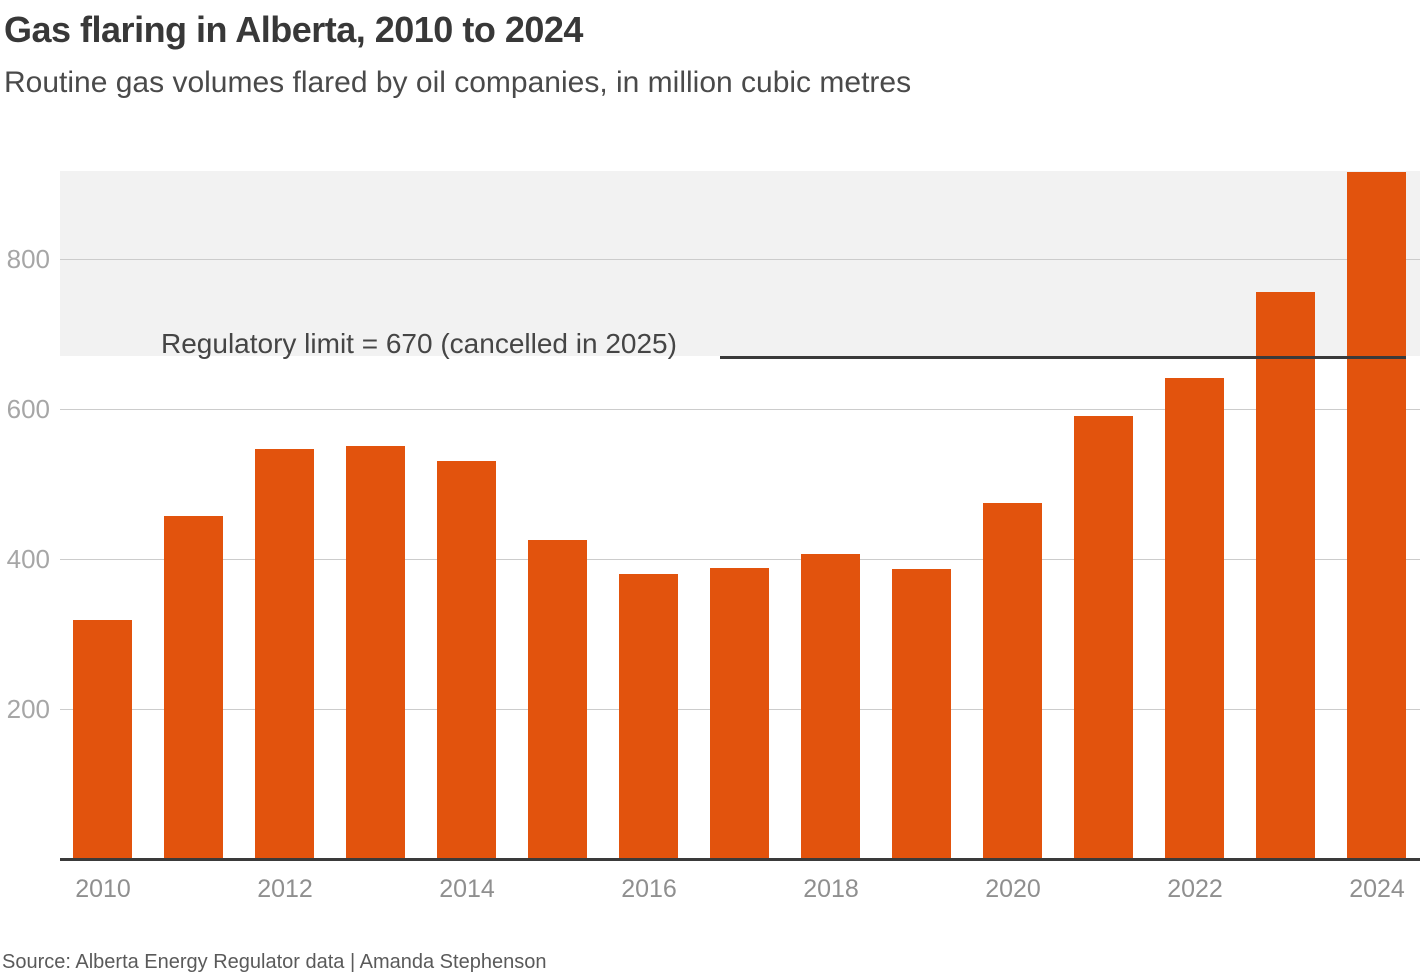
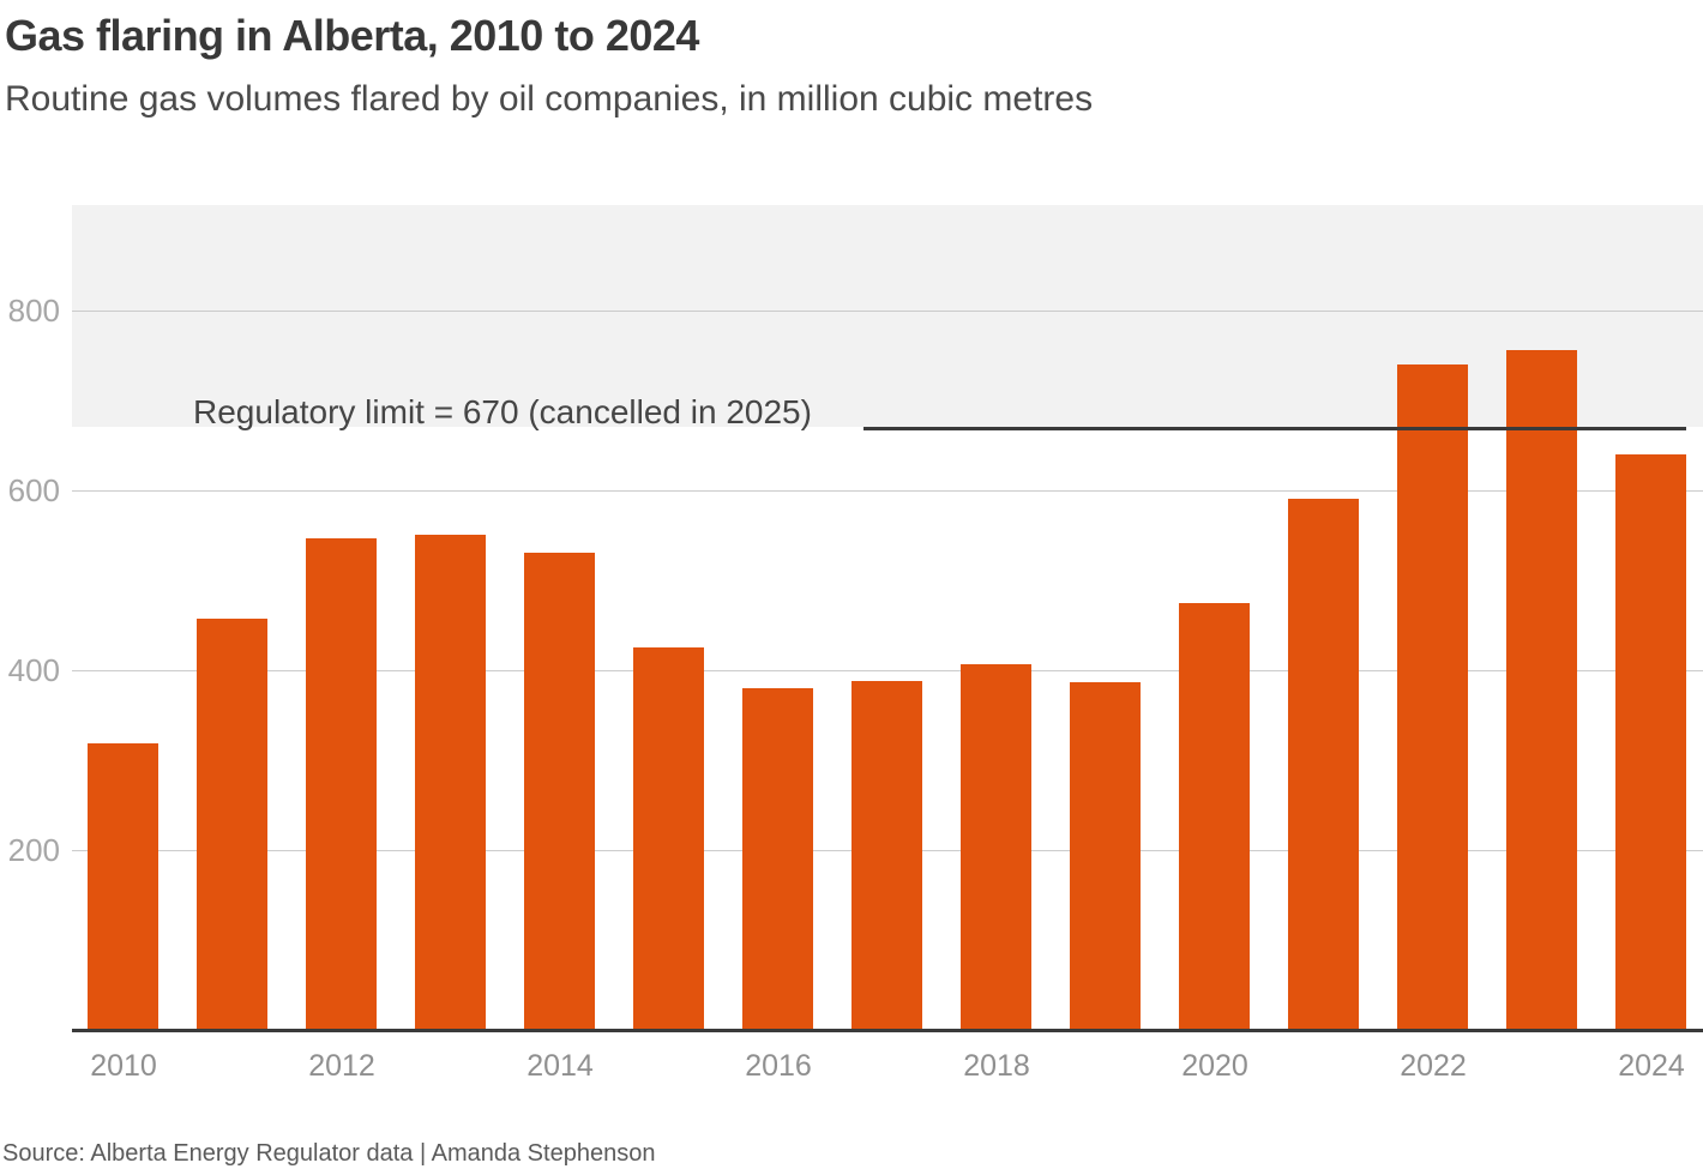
2022: 640 -> 740
2024: 920 -> 640
